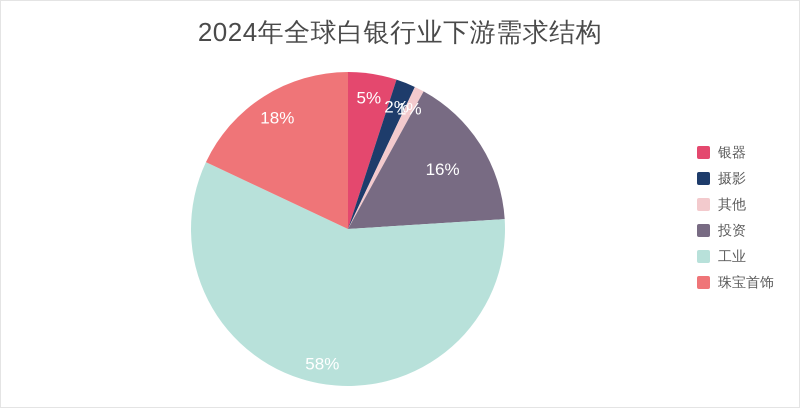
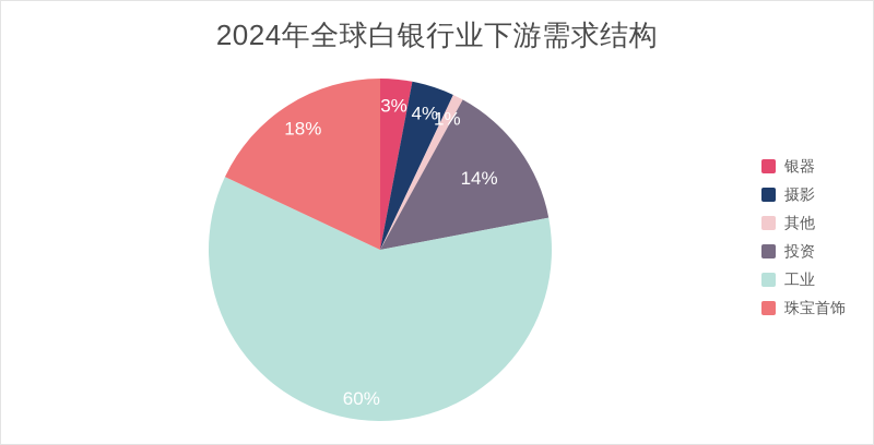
银器: 5% -> 3%
摄影: 2% -> 4%
投资: 16% -> 14%
工业: 58% -> 60%
